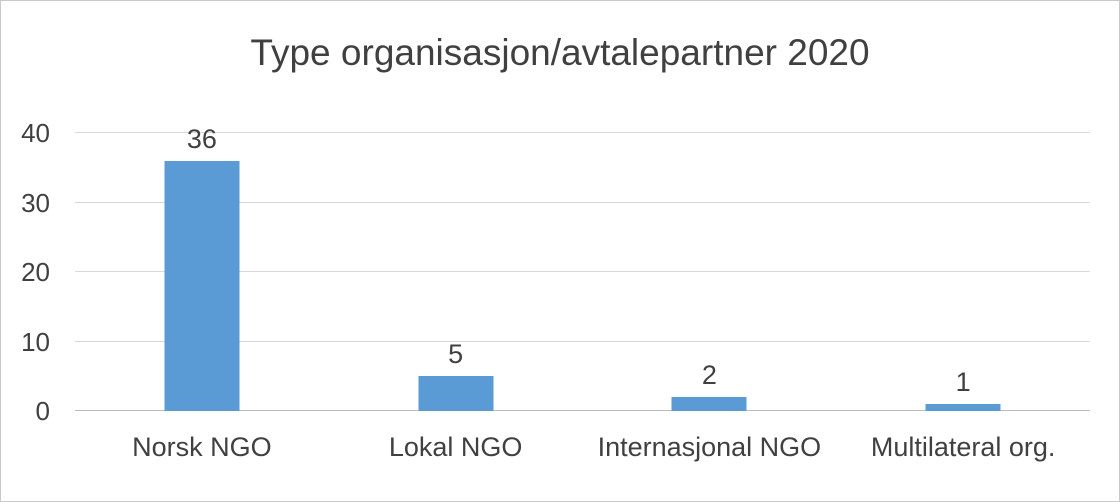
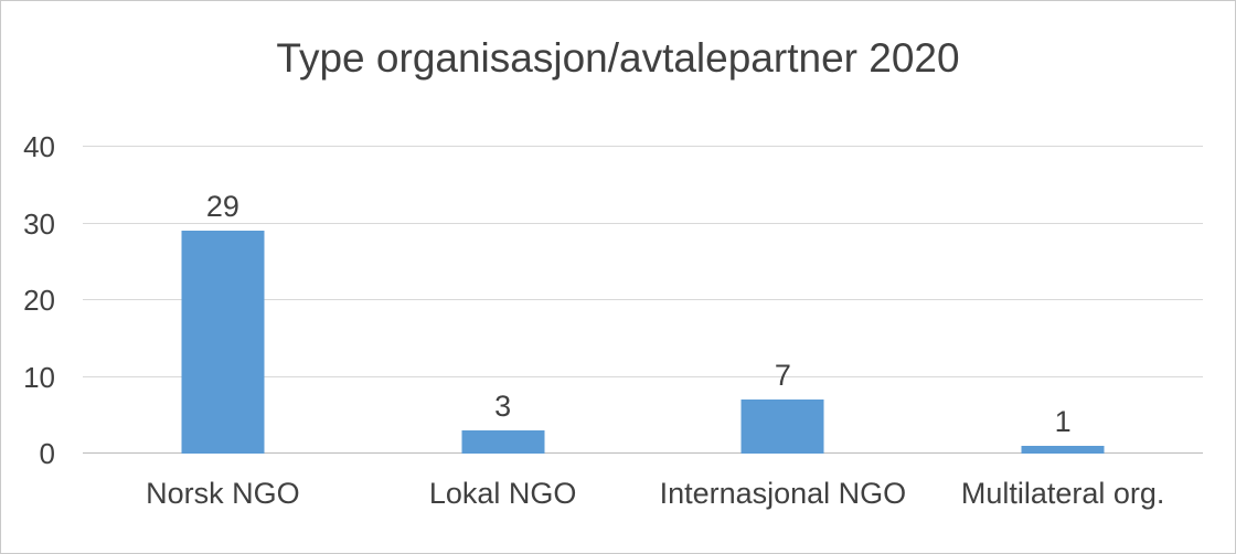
Norsk NGO: 36 -> 29
Lokal NGO: 5 -> 3
Internasjonal NGO: 2 -> 7
